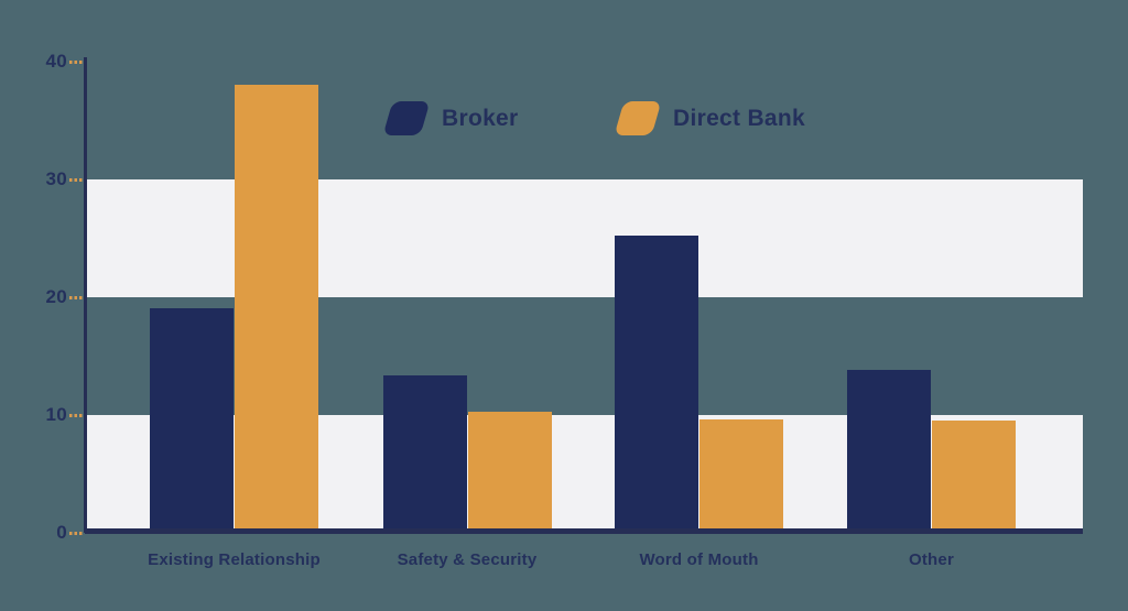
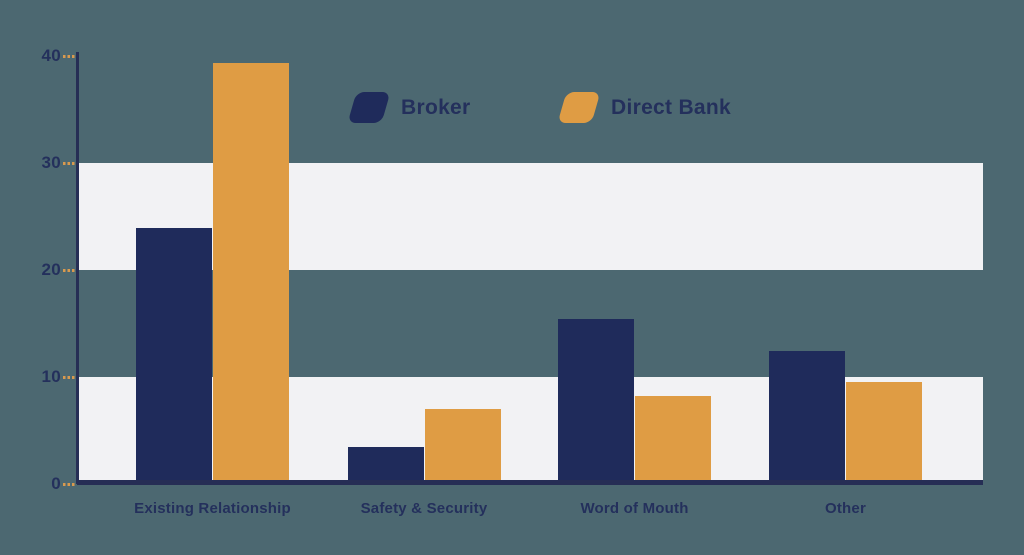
Broker/Existing Relationship: 19.1 -> 23.9
Direct Bank/Existing Relationship: 38.0 -> 39.3
Broker/Safety & Security: 13.4 -> 3.5
Direct Bank/Safety & Security: 10.3 -> 7.0
Broker/Word of Mouth: 25.2 -> 15.4
Direct Bank/Word of Mouth: 9.6 -> 8.2
Broker/Other: 13.8 -> 12.4
